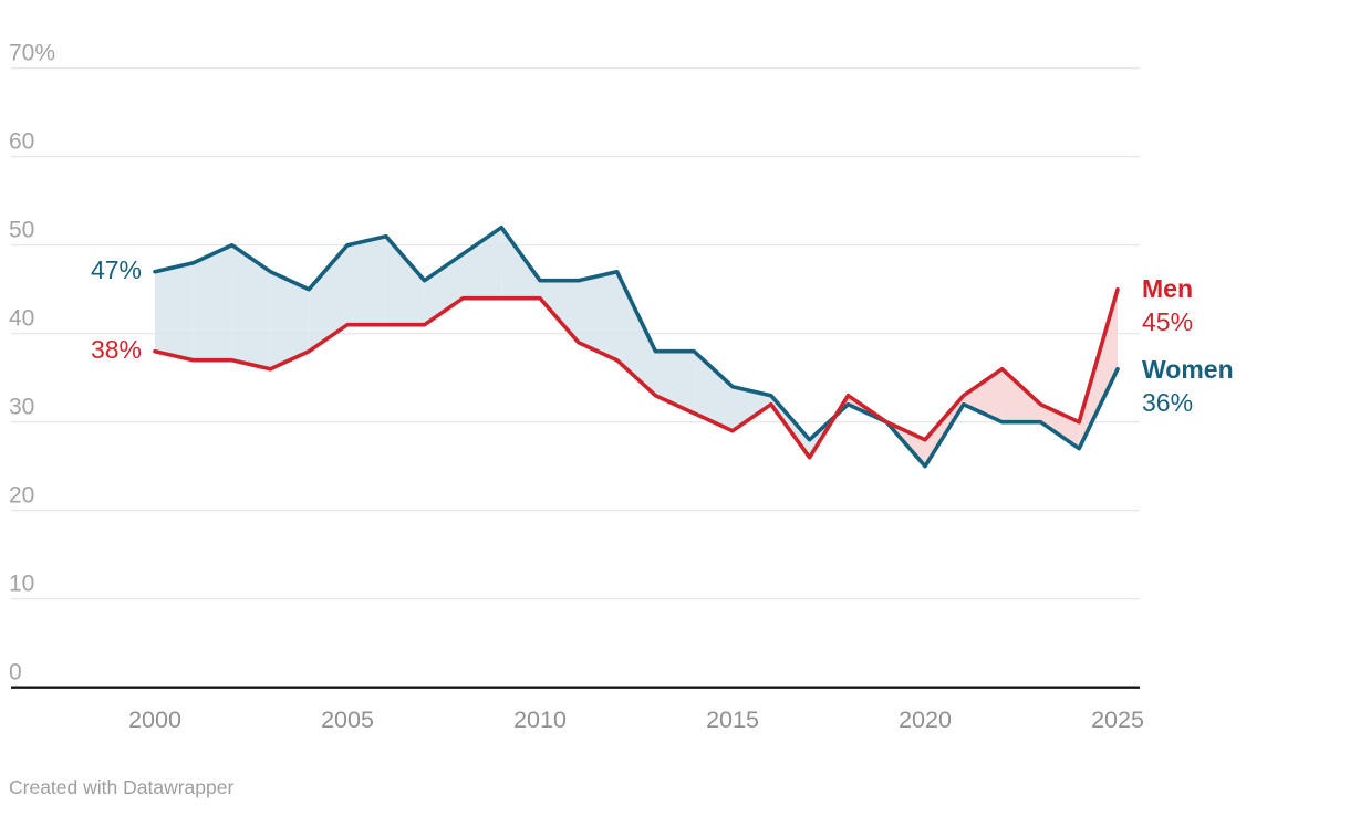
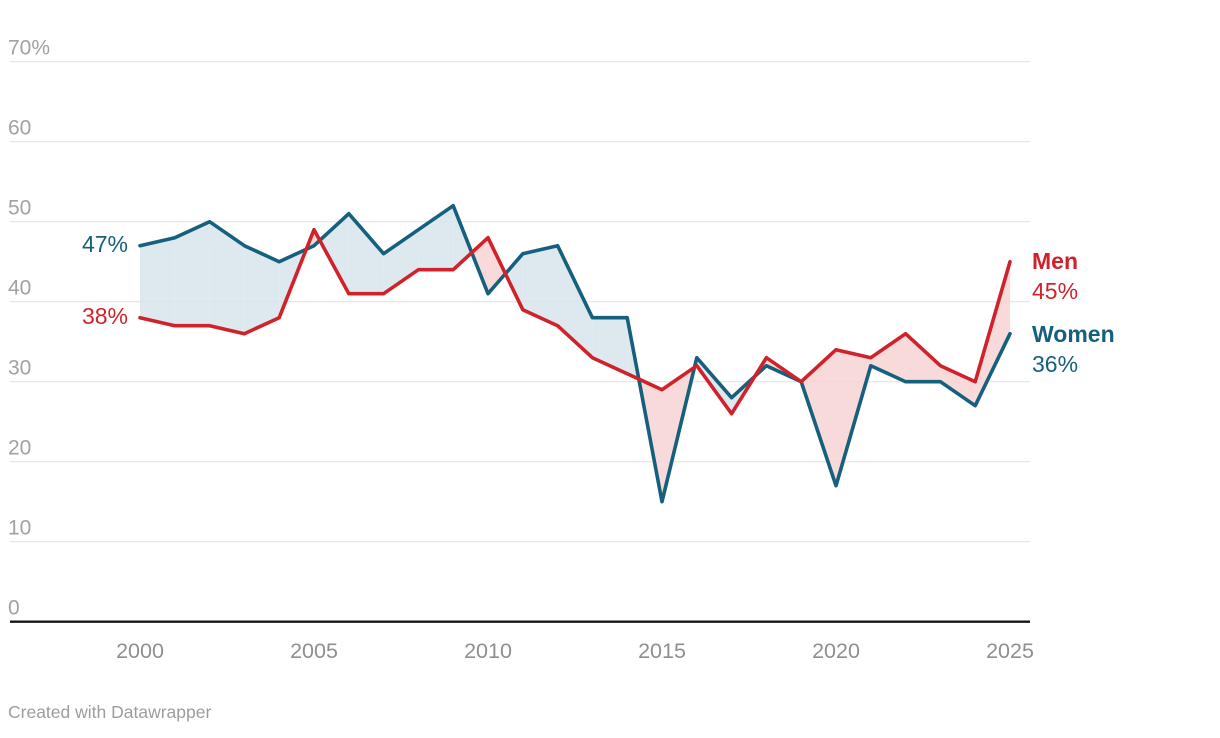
Women/2005: 50% -> 47%
Men/2005: 41% -> 49%
Women/2010: 46% -> 41%
Men/2010: 44% -> 48%
Women/2015: 34% -> 15%
Women/2020: 25% -> 17%
Men/2020: 28% -> 34%
